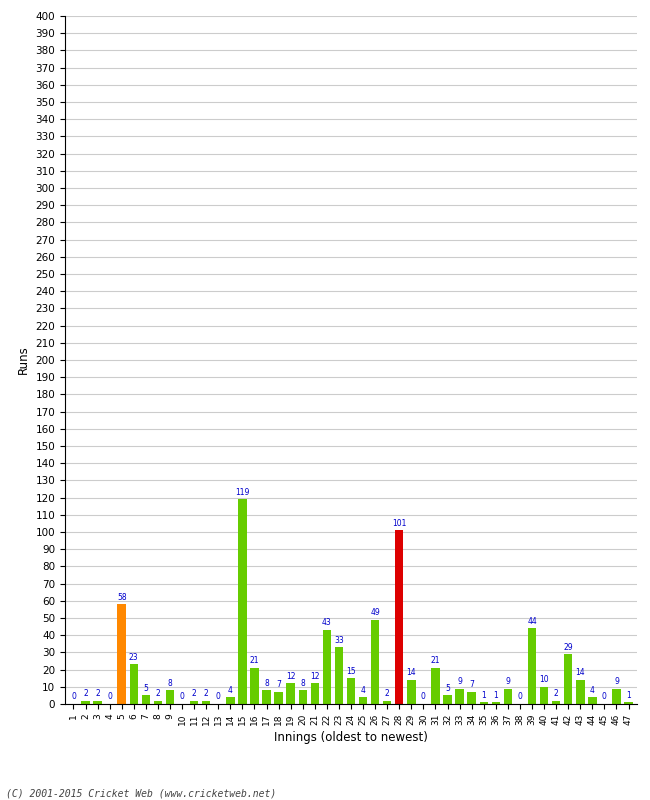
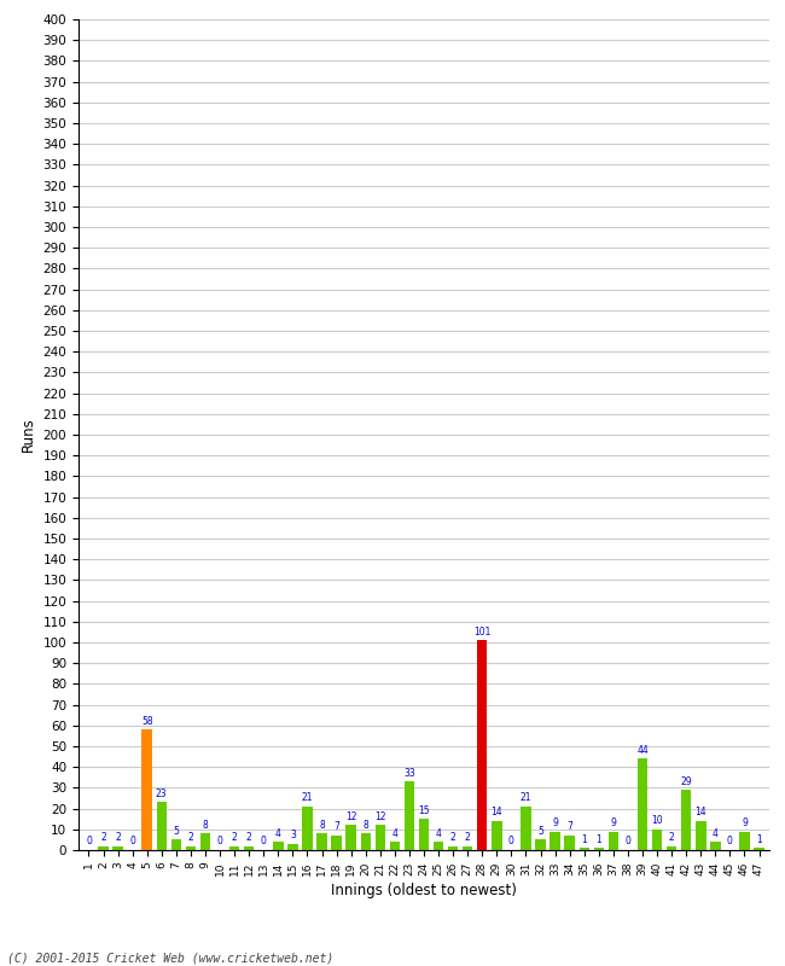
15: 119 -> 3
22: 43 -> 4
26: 49 -> 2
